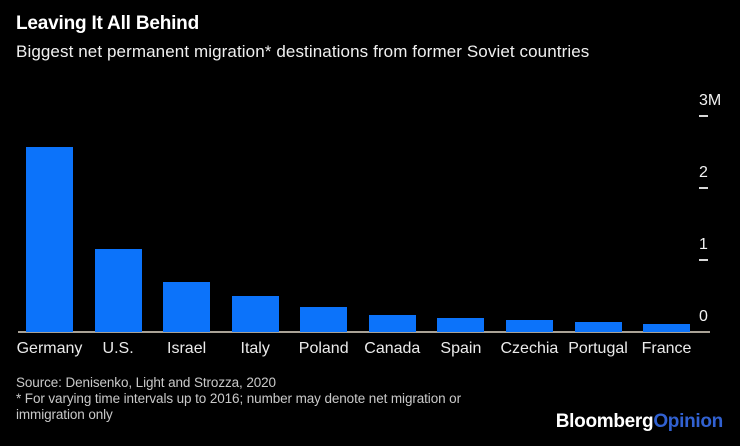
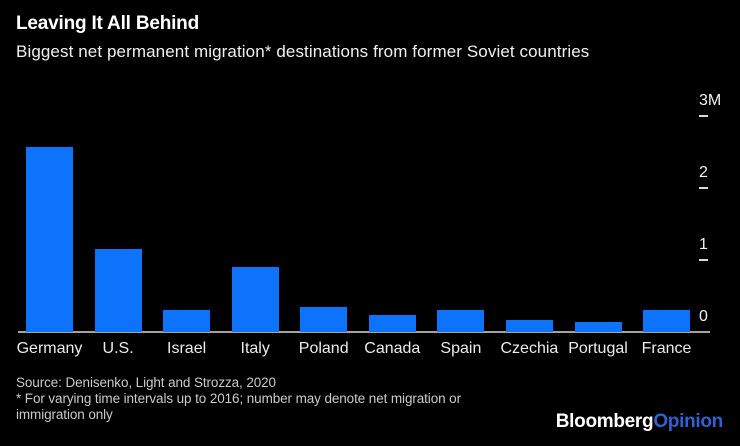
Israel: 0.7M -> 0.3M
Italy: 0.5M -> 0.9M
Spain: 0.2M -> 0.3M
France: 0.1M -> 0.3M
